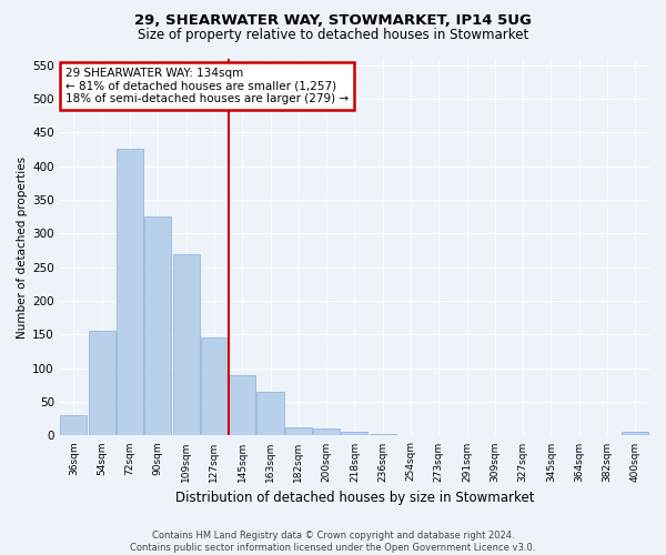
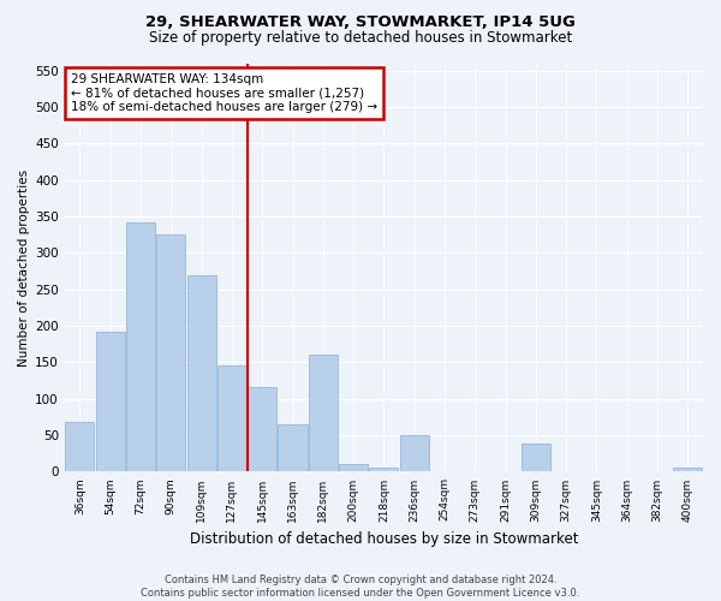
36sqm: 30 -> 68
54sqm: 155 -> 192
72sqm: 425 -> 342
145sqm: 90 -> 116
182sqm: 12 -> 160
236sqm: 2 -> 50
309sqm: 1 -> 38
